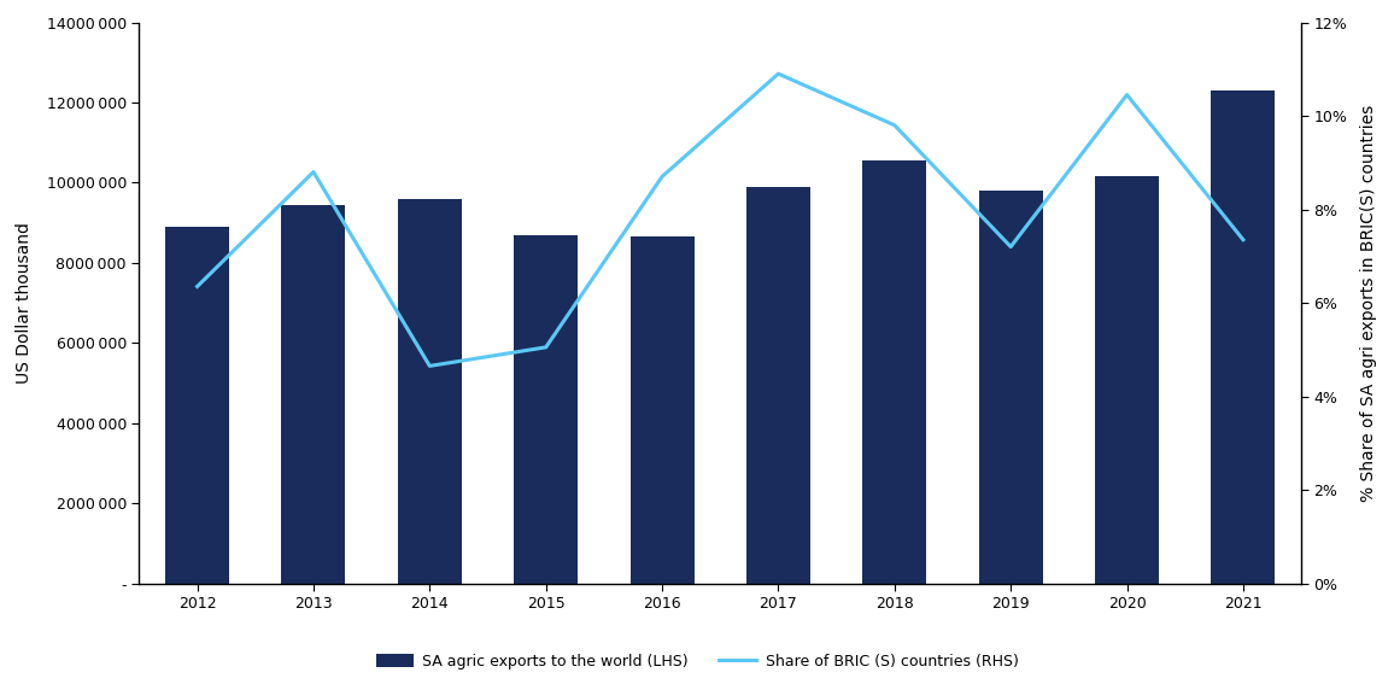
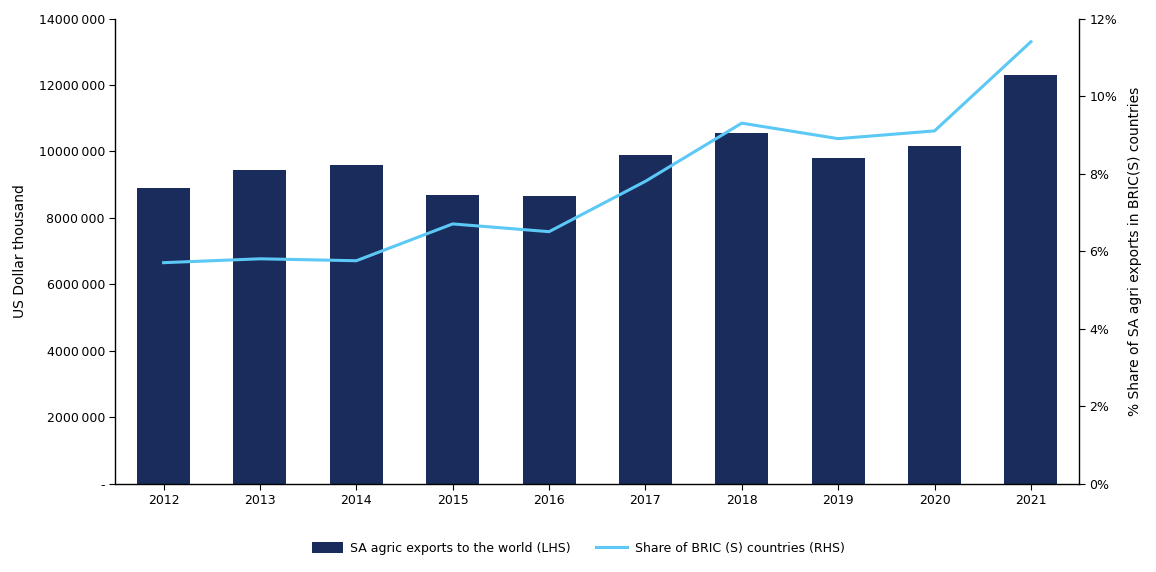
Share of BRIC (S) countries (RHS)/2012: 6.35% -> 5.70%
Share of BRIC (S) countries (RHS)/2013: 8.80% -> 5.80%
Share of BRIC (S) countries (RHS)/2014: 4.65% -> 5.75%
Share of BRIC (S) countries (RHS)/2015: 5.05% -> 6.70%
Share of BRIC (S) countries (RHS)/2016: 8.70% -> 6.50%
Share of BRIC (S) countries (RHS)/2017: 10.90% -> 7.80%
Share of BRIC (S) countries (RHS)/2018: 9.80% -> 9.30%
Share of BRIC (S) countries (RHS)/2019: 7.20% -> 8.90%
Share of BRIC (S) countries (RHS)/2020: 10.45% -> 9.10%
Share of BRIC (S) countries (RHS)/2021: 7.35% -> 11.40%
